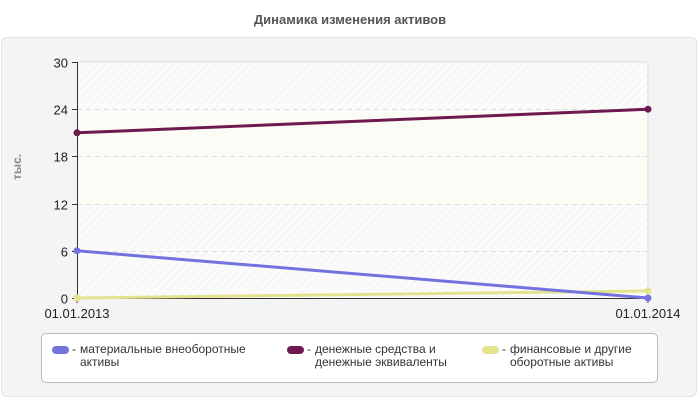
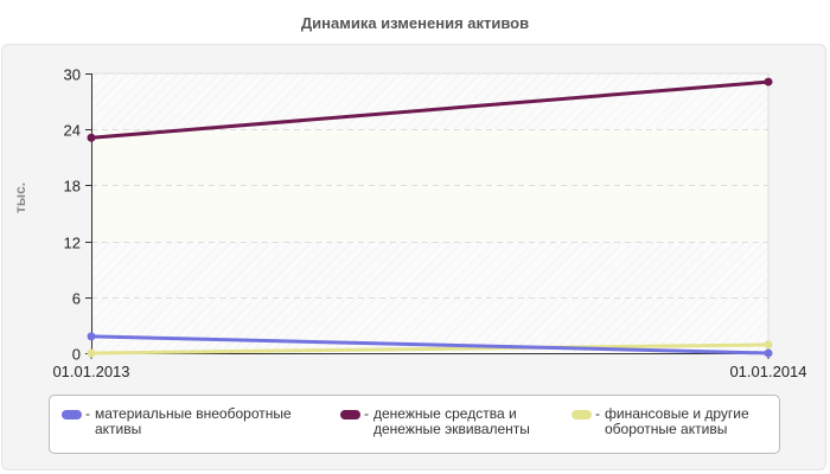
материальные внеоборотные активы/01.01.2013: 6 -> 2
денежные средства и денежные эквиваленты/01.01.2013: 21 -> 23
денежные средства и денежные эквиваленты/01.01.2014: 24 -> 29
